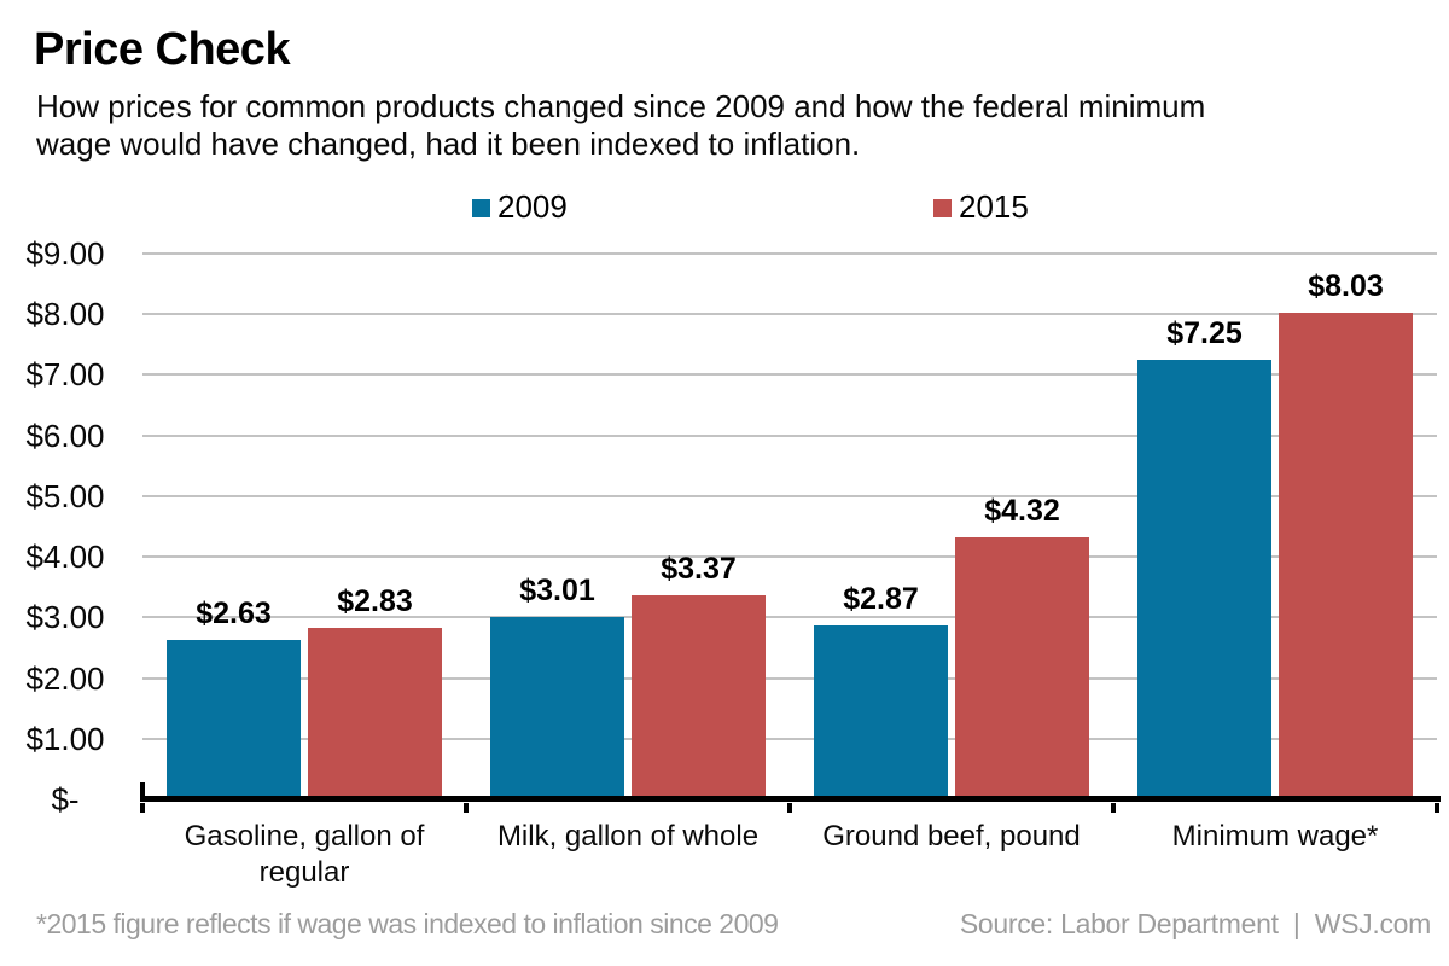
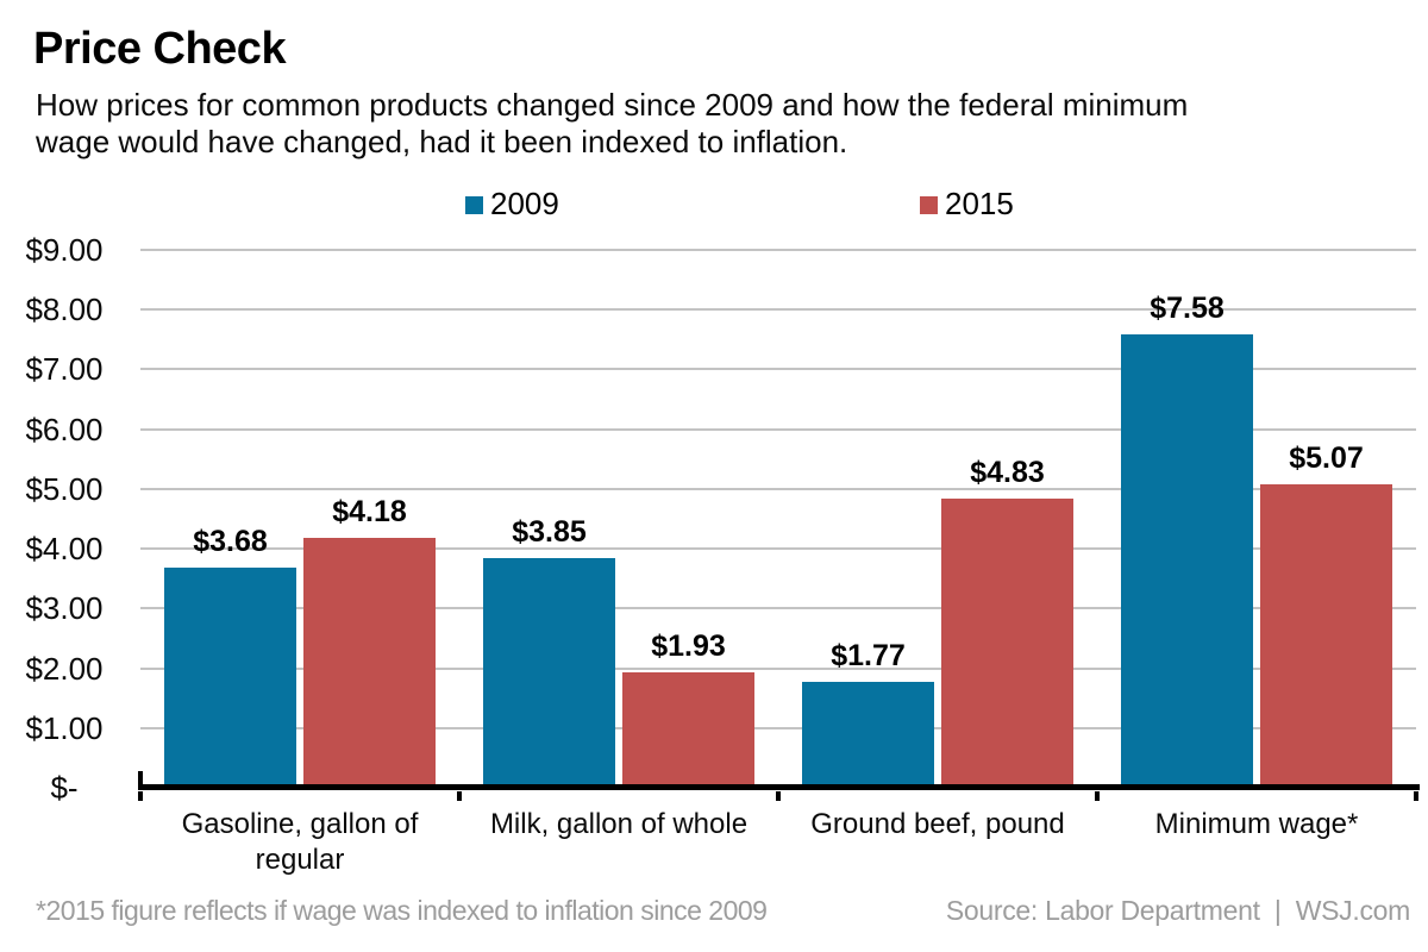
2009/Gasoline, gallon of regular: $2.63 -> $3.68
2015/Gasoline, gallon of regular: $2.83 -> $4.18
2009/Milk, gallon of whole: $3.01 -> $3.85
2015/Milk, gallon of whole: $3.37 -> $1.93
2009/Ground beef, pound: $2.87 -> $1.77
2015/Ground beef, pound: $4.32 -> $4.83
2009/Minimum wage*: $7.25 -> $7.58
2015/Minimum wage*: $8.03 -> $5.07
